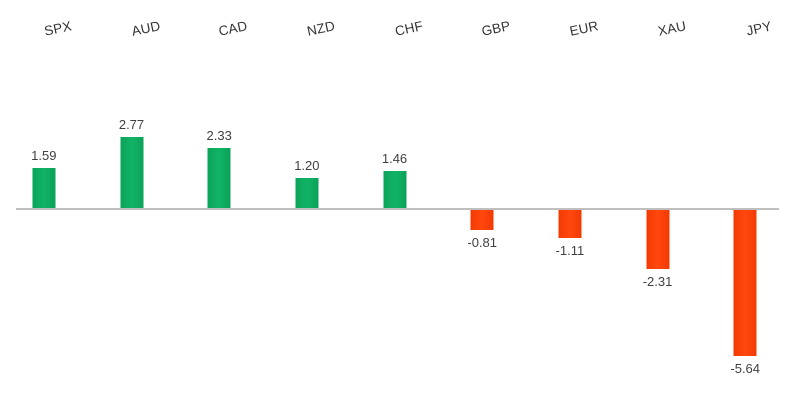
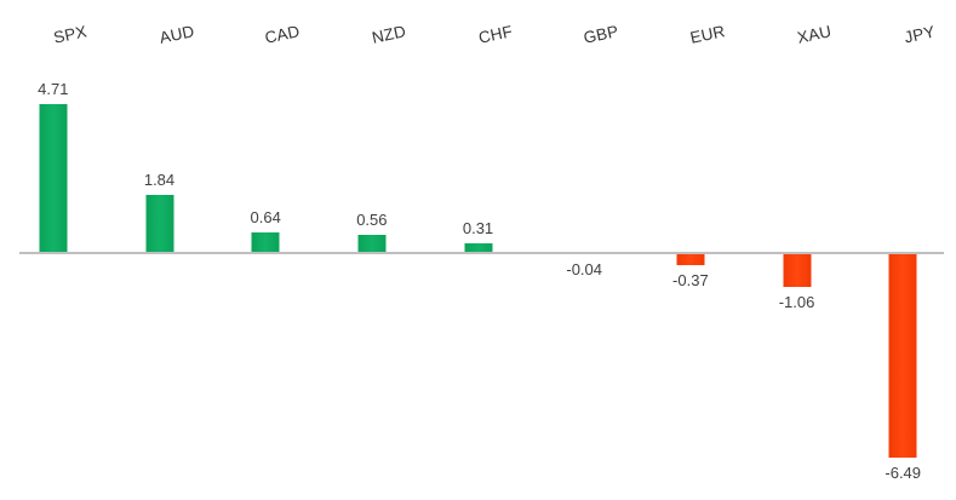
SPX: 1.59 -> 4.71
AUD: 2.77 -> 1.84
CAD: 2.33 -> 0.64
NZD: 1.20 -> 0.56
CHF: 1.46 -> 0.31
GBP: -0.81 -> -0.04
EUR: -1.11 -> -0.37
XAU: -2.31 -> -1.06
JPY: -5.64 -> -6.49
